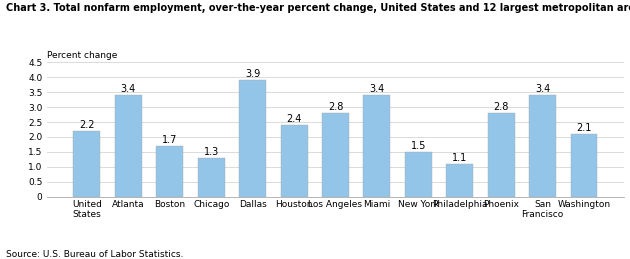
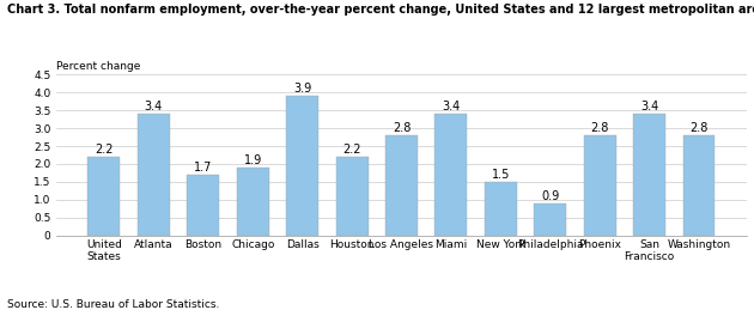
Chicago: 1.3 -> 1.9
Houston: 2.4 -> 2.2
Philadelphia: 1.1 -> 0.9
Washington: 2.1 -> 2.8
